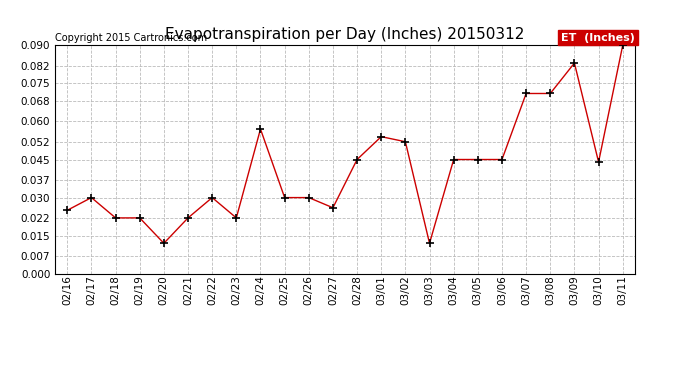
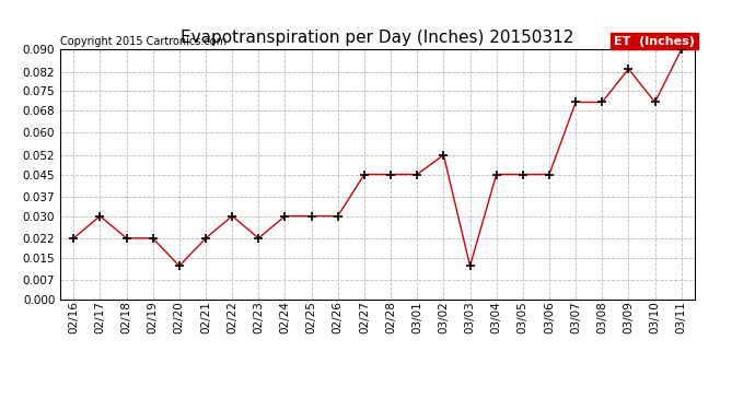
02/16: 0.025 -> 0.022
02/24: 0.057 -> 0.030
02/27: 0.026 -> 0.045
03/01: 0.054 -> 0.045
03/10: 0.044 -> 0.071
